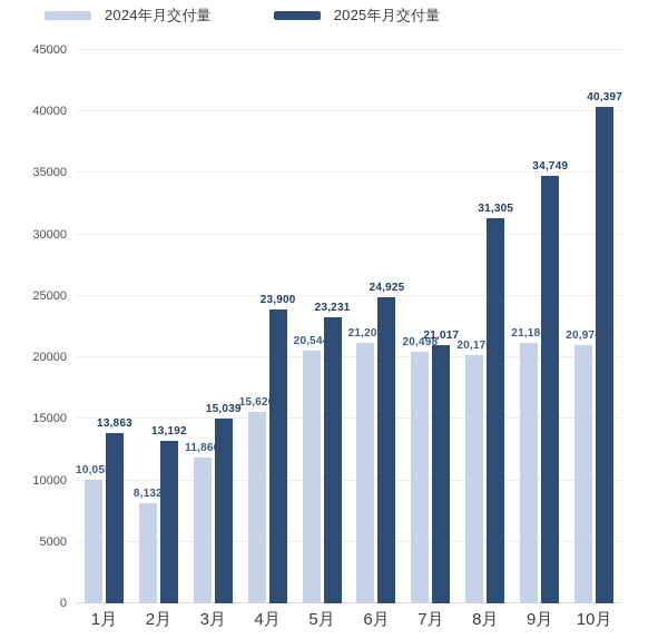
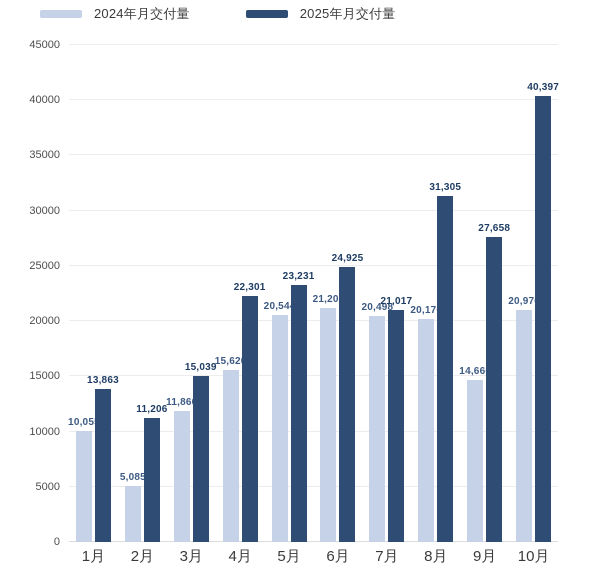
2024年月交付量/2月: 8,132 -> 5,085
2025年月交付量/2月: 13,192 -> 11,206
2025年月交付量/4月: 23,900 -> 22,301
2024年月交付量/9月: 21,181 -> 14,660
2025年月交付量/9月: 34,749 -> 27,658
